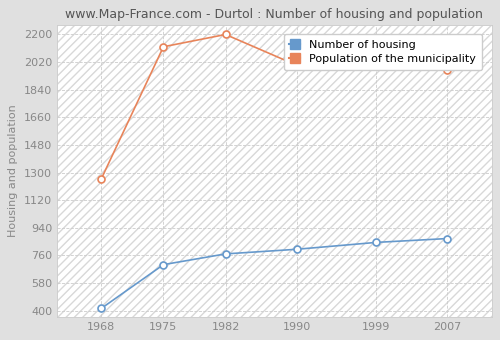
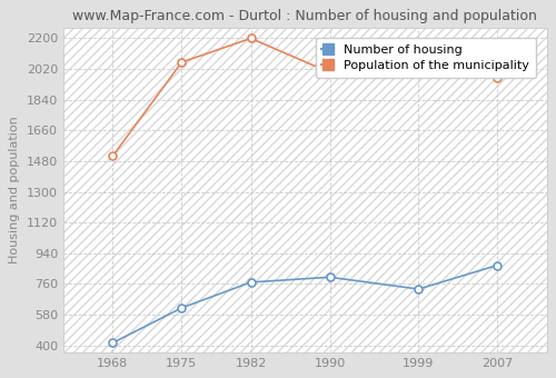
Population of the municipality/1968: 1260 -> 1510
Number of housing/1975: 700 -> 620
Population of the municipality/1975: 2120 -> 2060
Number of housing/1999: 840 -> 730
